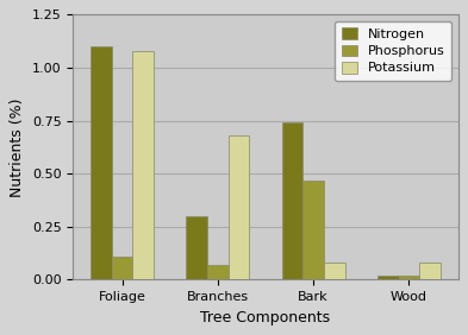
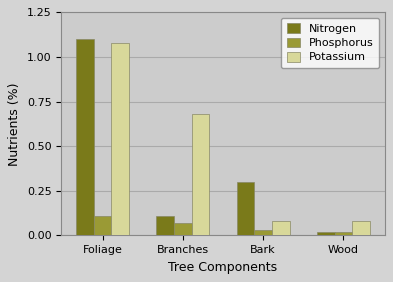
Nitrogen/Branches: 0.30 -> 0.11
Nitrogen/Bark: 0.74 -> 0.30
Phosphorus/Bark: 0.47 -> 0.03
